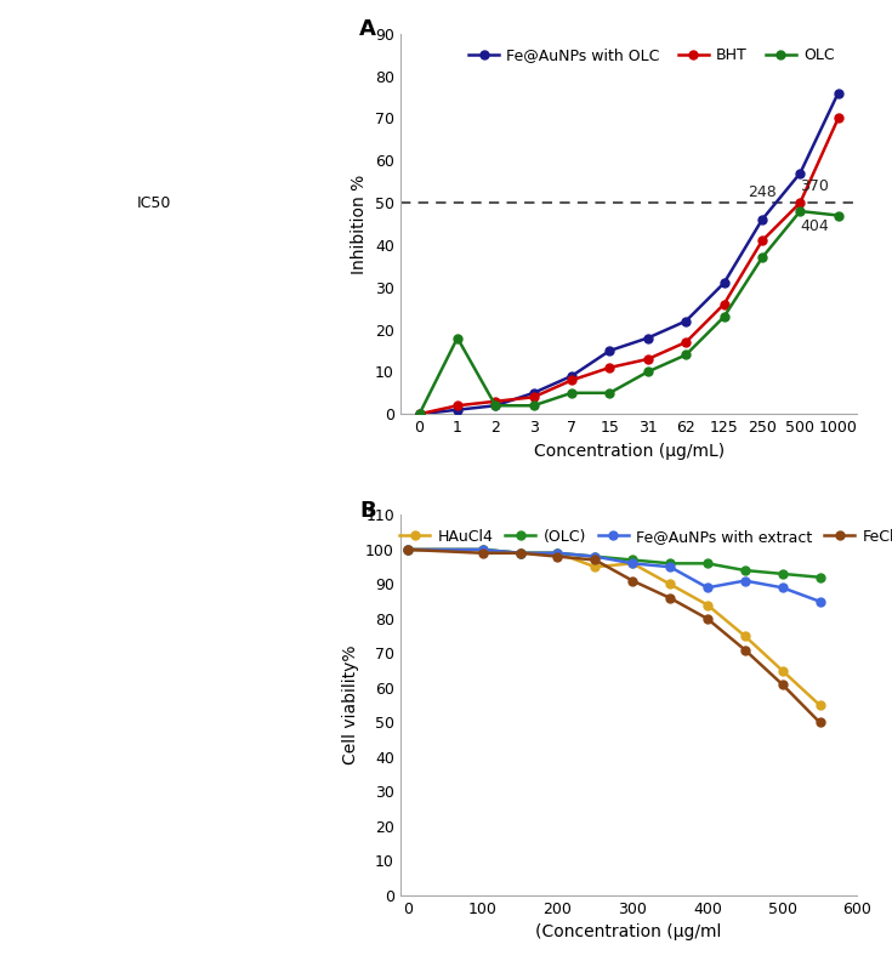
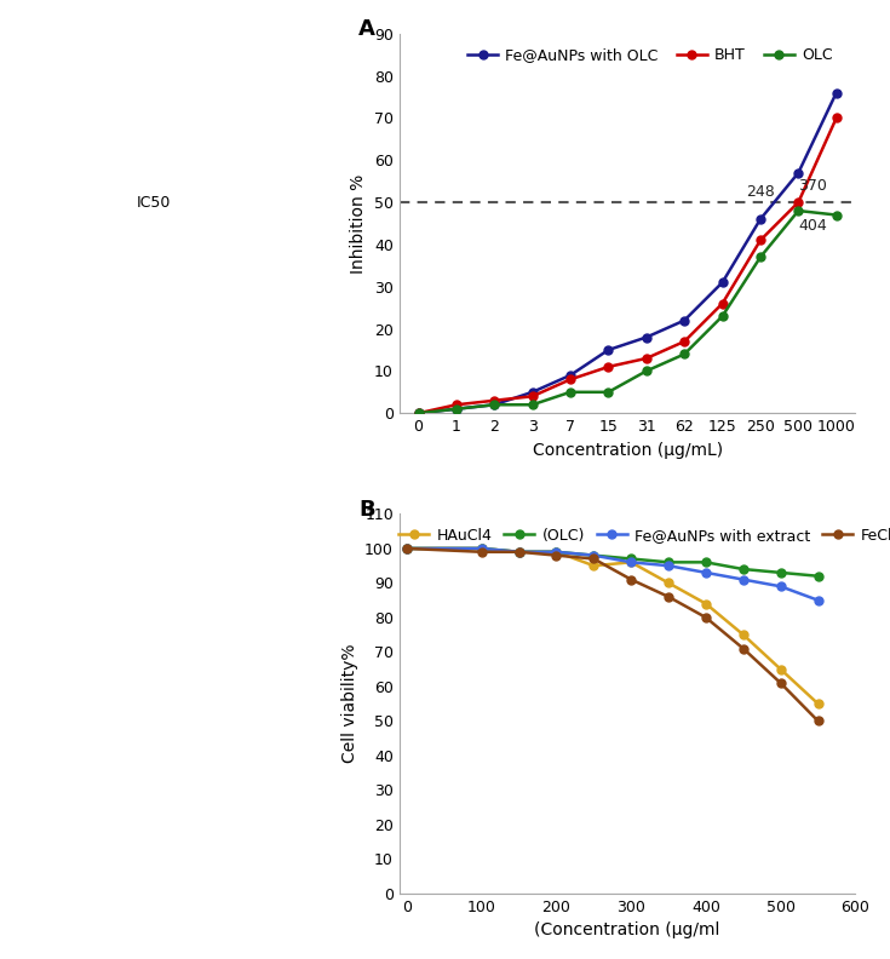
OLC/1: 18 -> 1
Fe@AuNPs with extract/400: 89 -> 93
